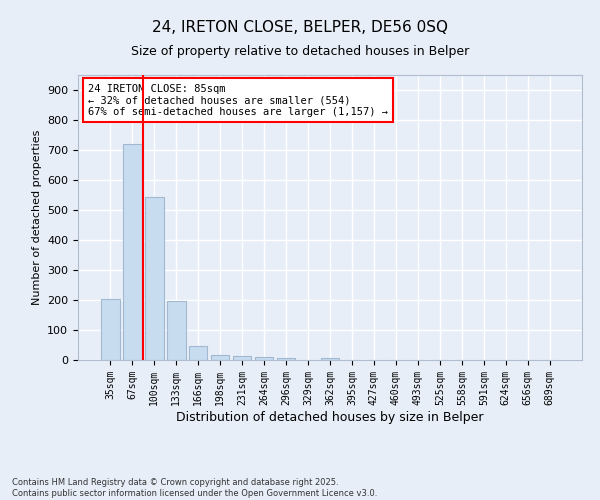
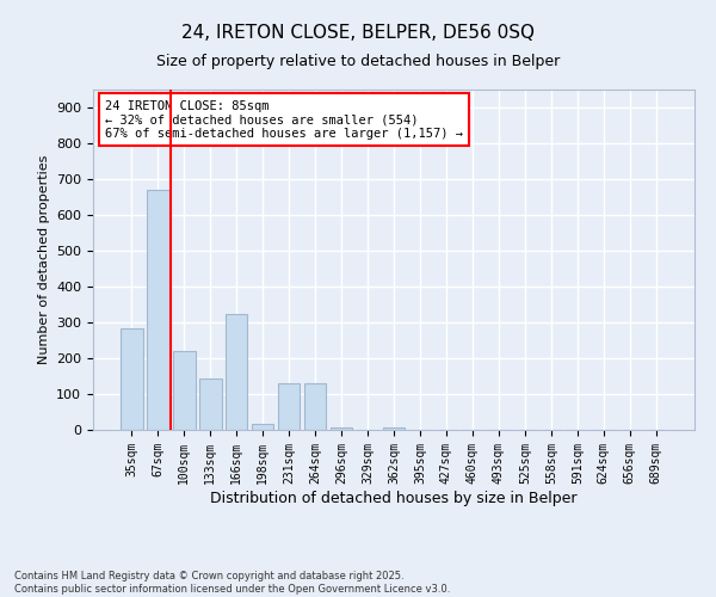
35sqm: 202 -> 285
67sqm: 720 -> 670
100sqm: 544 -> 220
133sqm: 196 -> 145
166sqm: 46 -> 325
231sqm: 14 -> 130
264sqm: 9 -> 130
